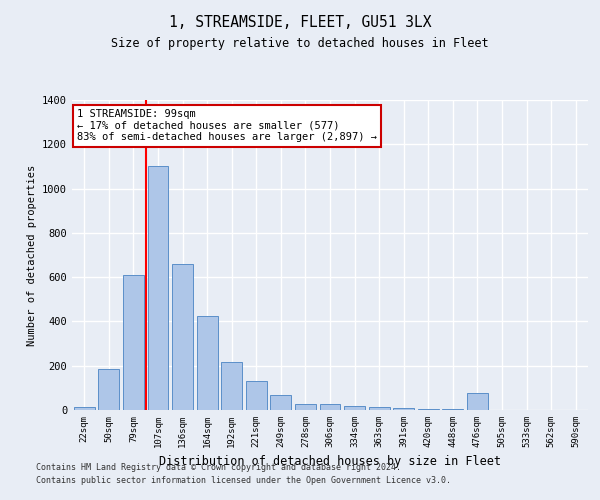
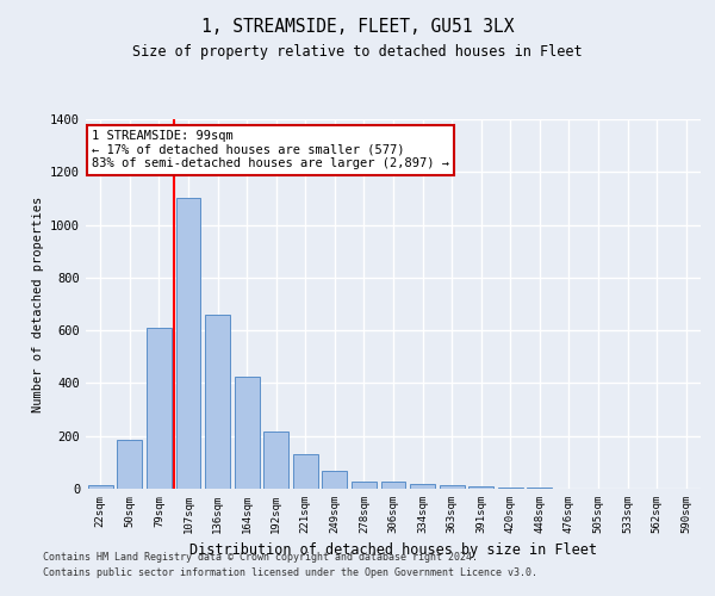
476sqm: 75 -> 2
